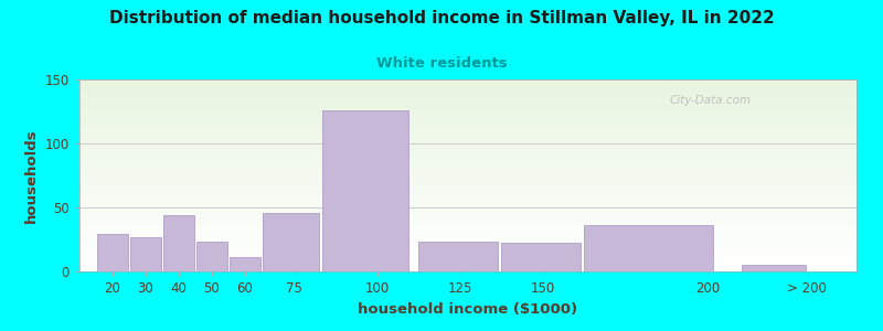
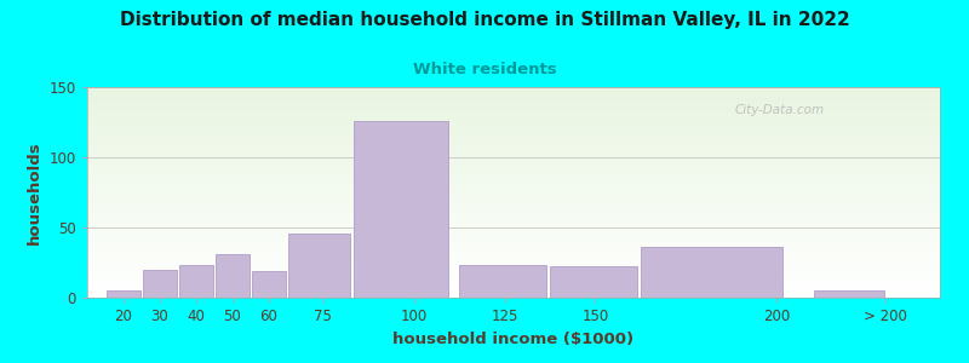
20: 29 -> 5
30: 27 -> 20
40: 44 -> 23
50: 23 -> 31
60: 11 -> 19
